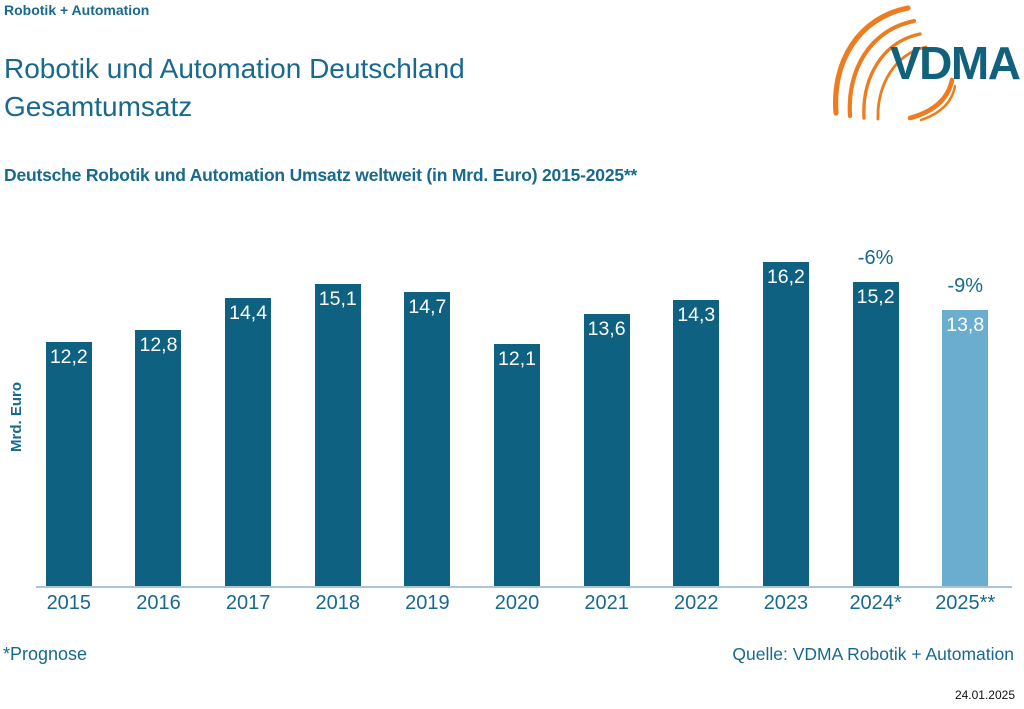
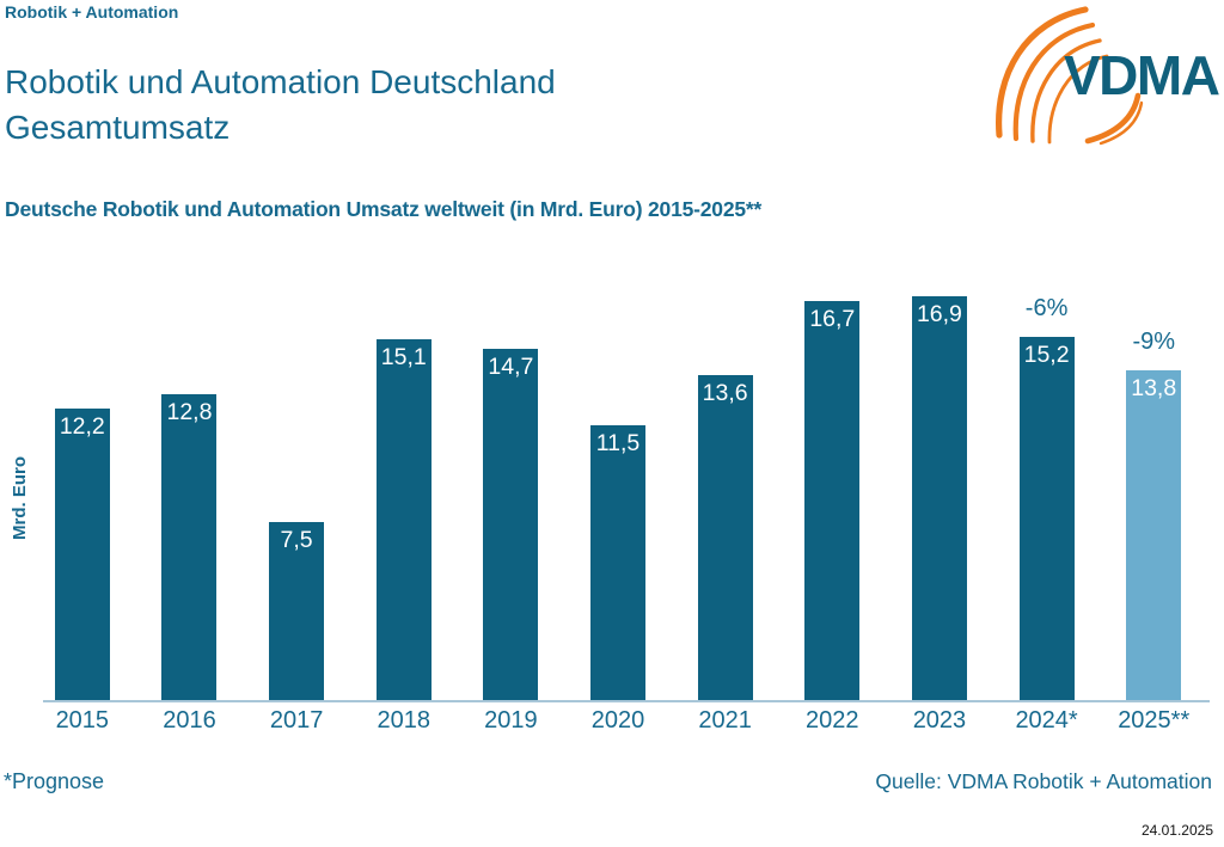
2017: 14,4 -> 7,5
2020: 12,1 -> 11,5
2022: 14,3 -> 16,7
2023: 16,2 -> 16,9
